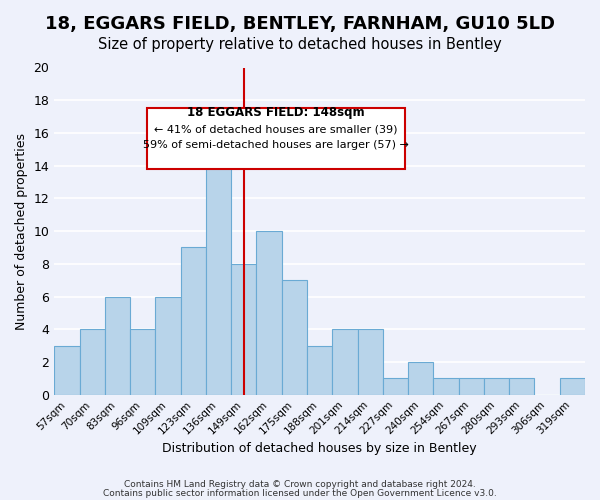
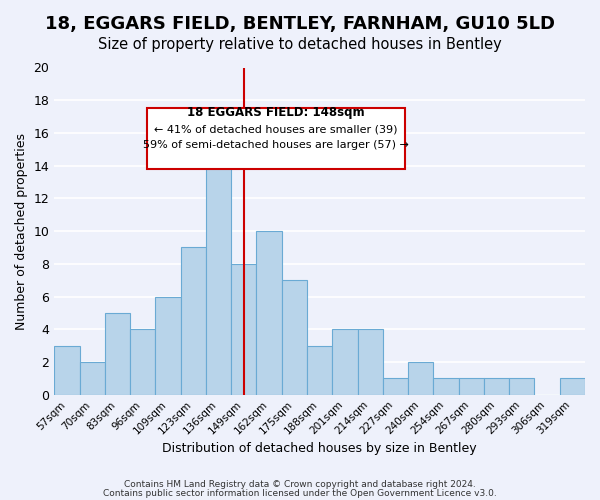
70sqm: 4 -> 2
83sqm: 6 -> 5
